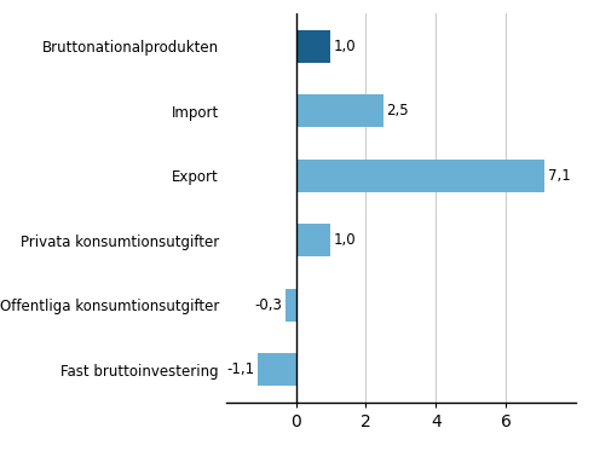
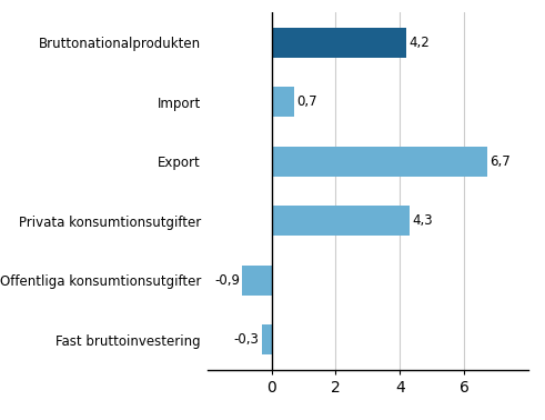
Bruttonationalprodukten: 1,0 -> 4,2
Import: 2,5 -> 0,7
Export: 7,1 -> 6,7
Privata konsumtionsutgifter: 1,0 -> 4,3
Offentliga konsumtionsutgifter: -0,3 -> -0,9
Fast bruttoinvestering: -1,1 -> -0,3
